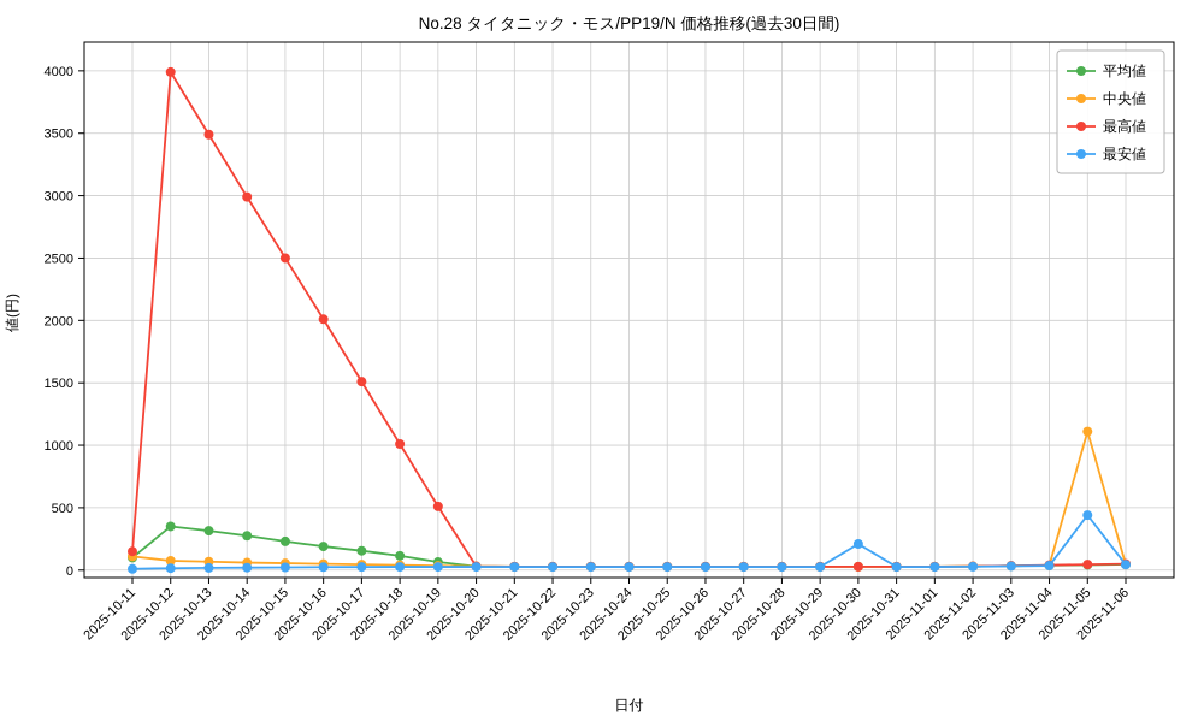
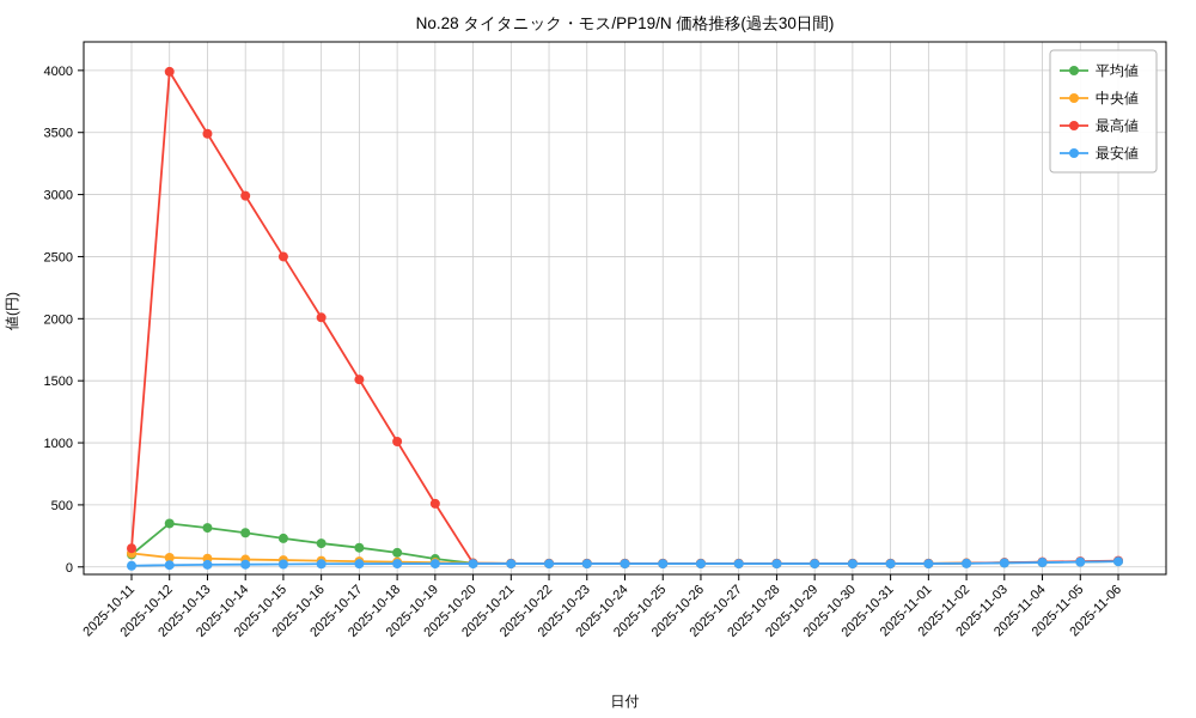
最安値/2025-10-30: 210 -> 30
中央値/2025-11-05: 1110 -> 40
最安値/2025-11-05: 440 -> 40
